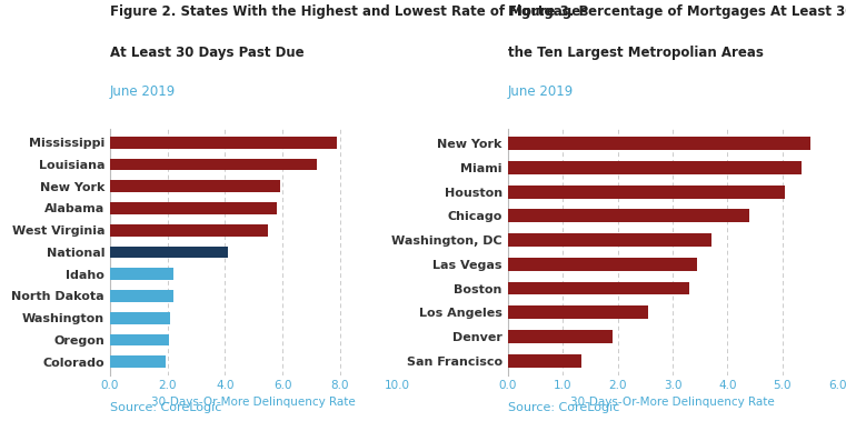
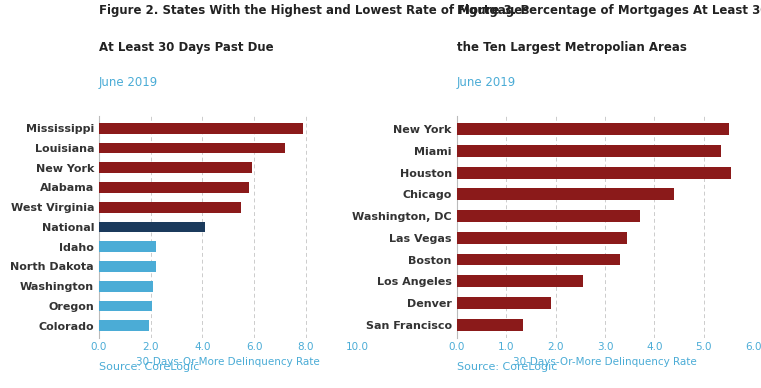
Houston: 5.05 -> 5.55
